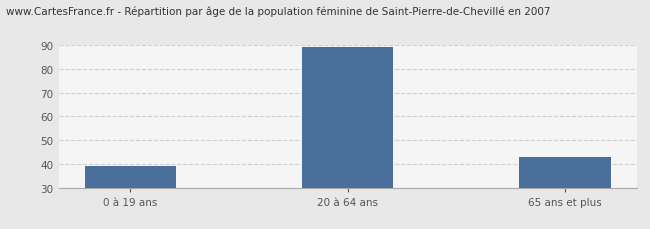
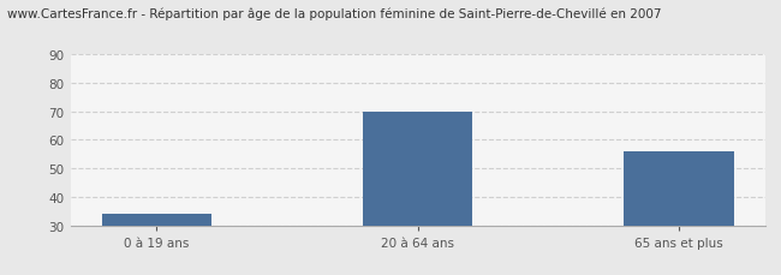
0 à 19 ans: 39 -> 34
20 à 64 ans: 89 -> 70
65 ans et plus: 43 -> 56
